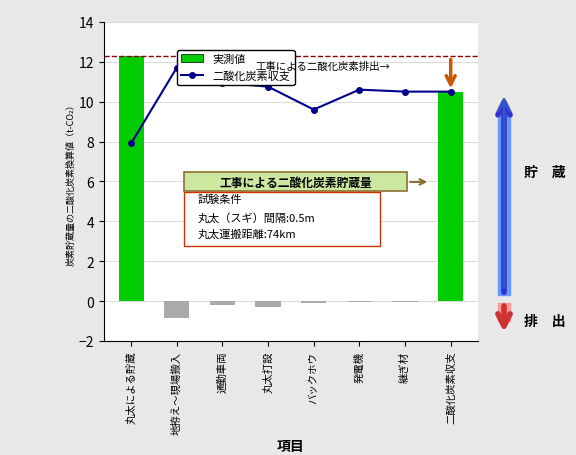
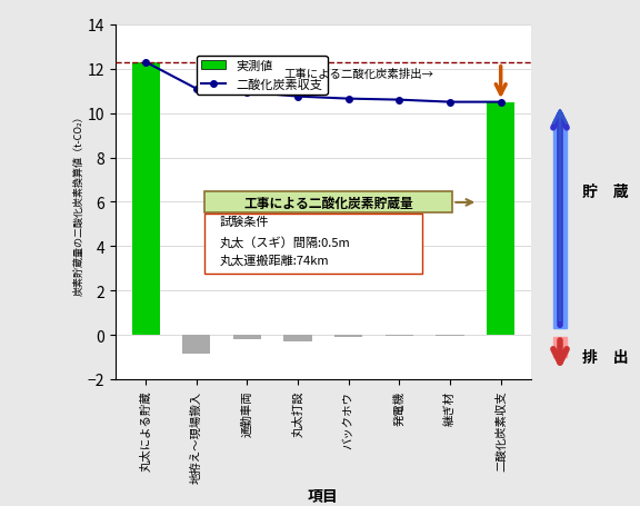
二酸化炭素収支/丸太による貯蔵: 7.9 -> 12.3
二酸化炭素収支/地拵え～現場搬入: 11.7 -> 11.1
二酸化炭素収支/バックホウ: 9.6 -> 10.7
